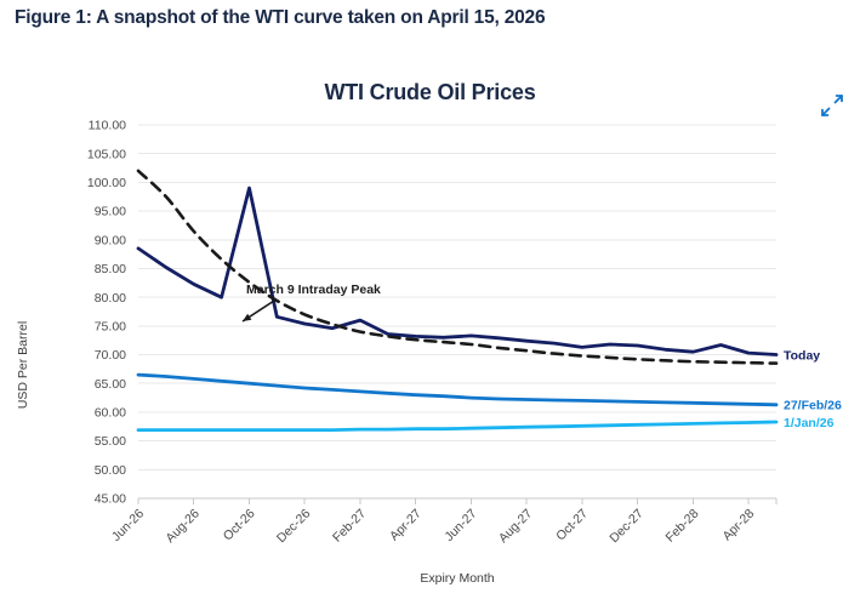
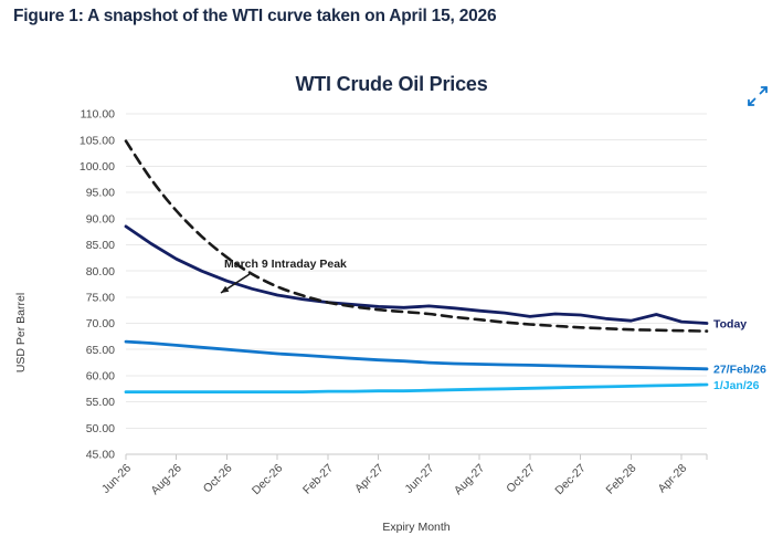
March 9 Intraday Peak/Jun-26: 102 -> 105
Today/Oct-26: 99 -> 78
Today/Feb-27: 76 -> 74
